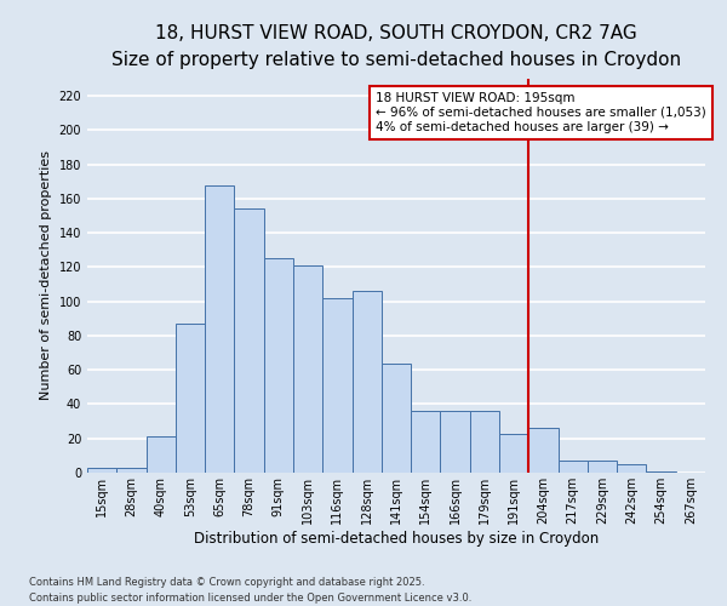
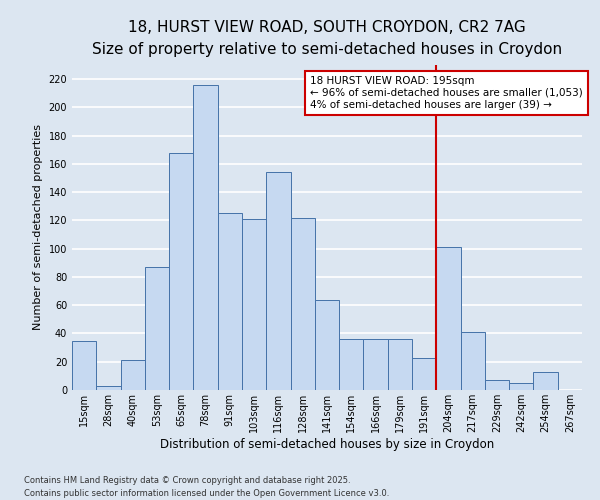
15sqm: 3 -> 35
78sqm: 154 -> 216
116sqm: 102 -> 154
128sqm: 106 -> 122
204sqm: 26 -> 101
217sqm: 7 -> 41
254sqm: 1 -> 13
